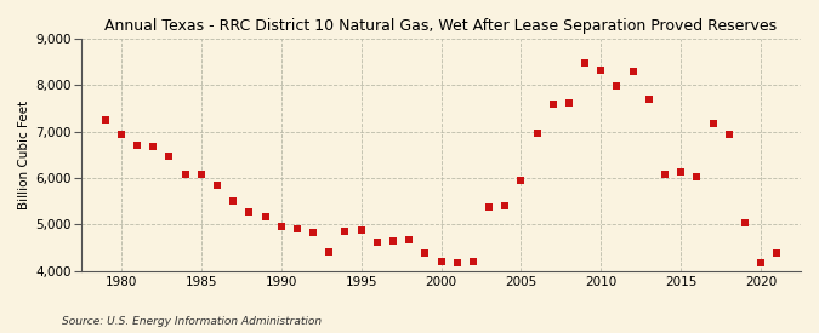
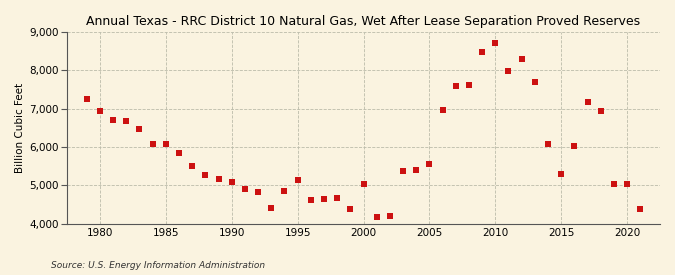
1990: 4,950 -> 5,100
1995: 4,870 -> 5,150
2000: 4,200 -> 5,050
2005: 5,940 -> 5,550
2010: 8,310 -> 8,700
2015: 6,120 -> 5,300
2020: 4,180 -> 5,050
